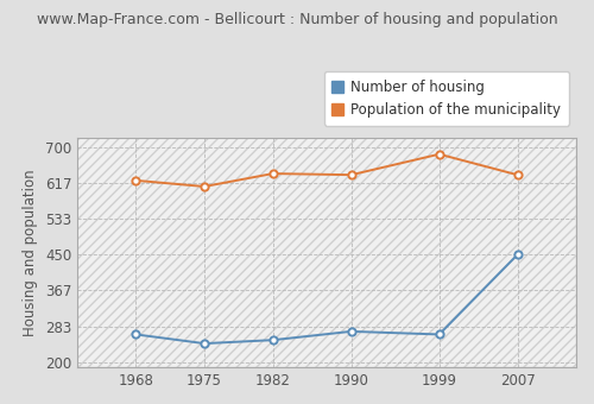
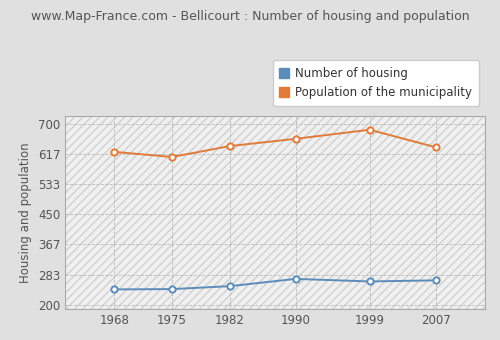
Number of housing/1968: 265 -> 243
Population of the municipality/1990: 635 -> 658
Number of housing/2007: 450 -> 268
